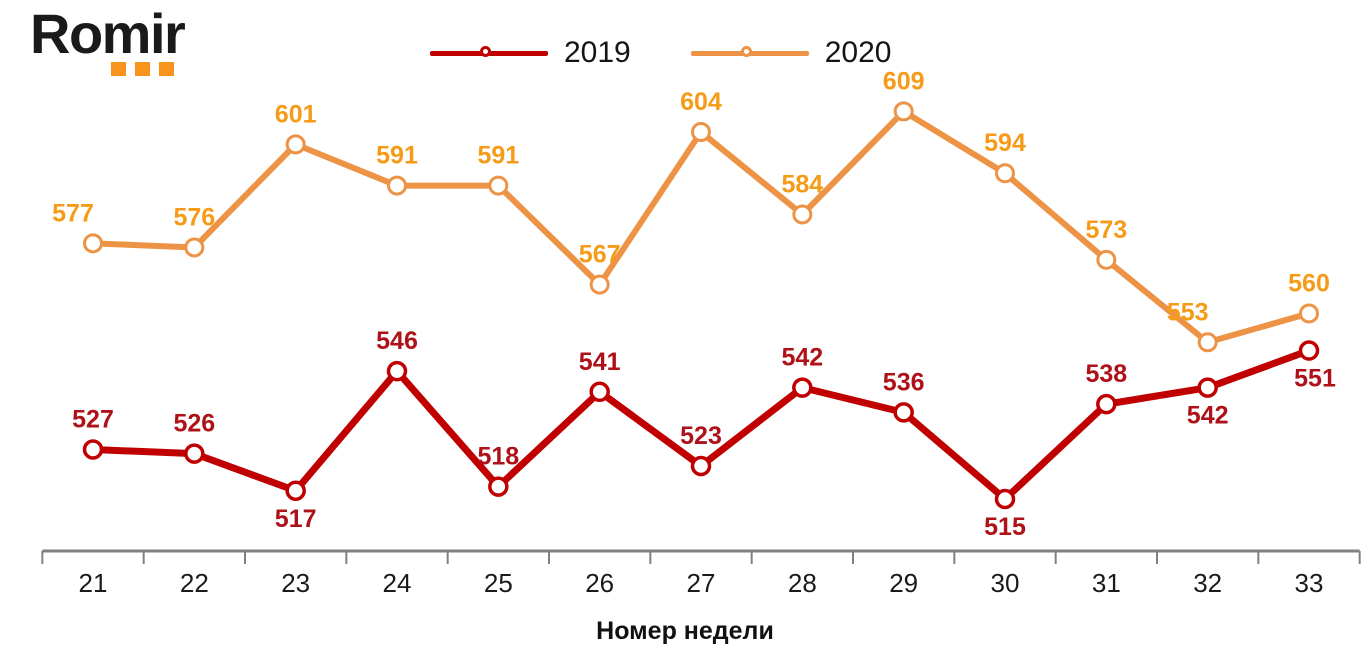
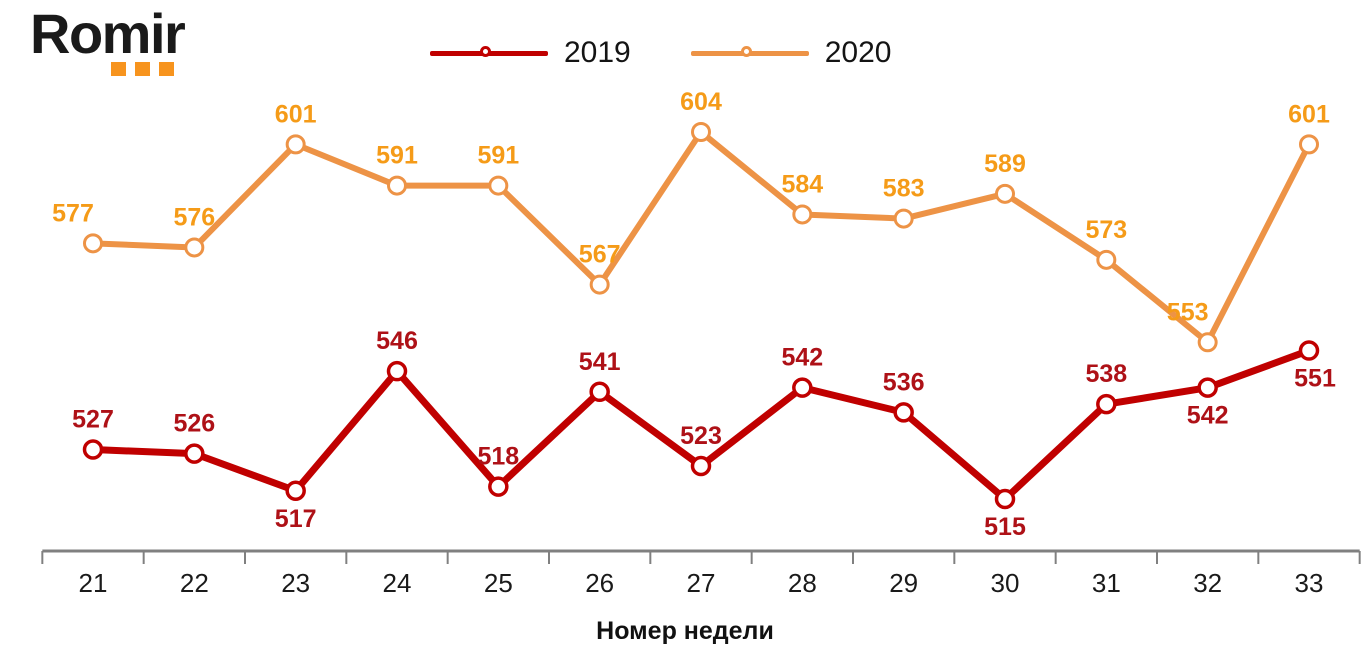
2020/29: 609 -> 583
2020/30: 594 -> 589
2020/33: 560 -> 601
